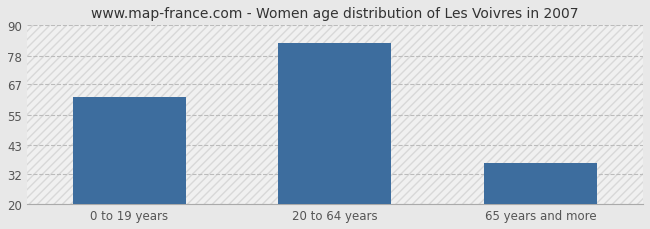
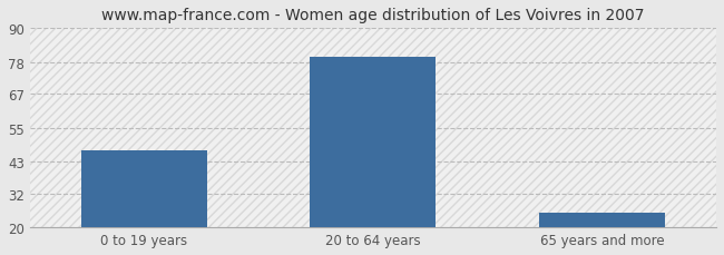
0 to 19 years: 62 -> 47
20 to 64 years: 83 -> 80
65 years and more: 36 -> 25
